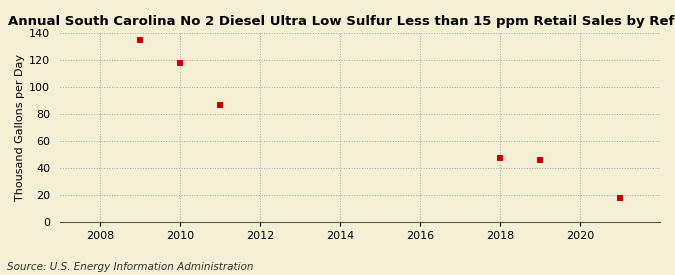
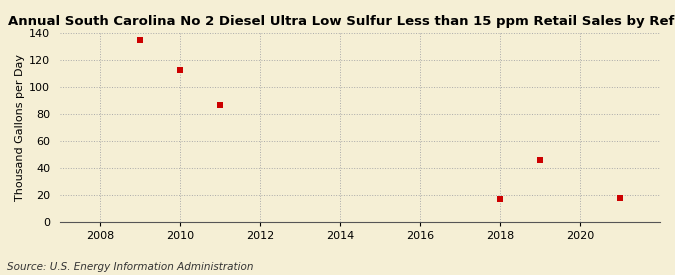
2010: 118 -> 113
2018: 47 -> 17
